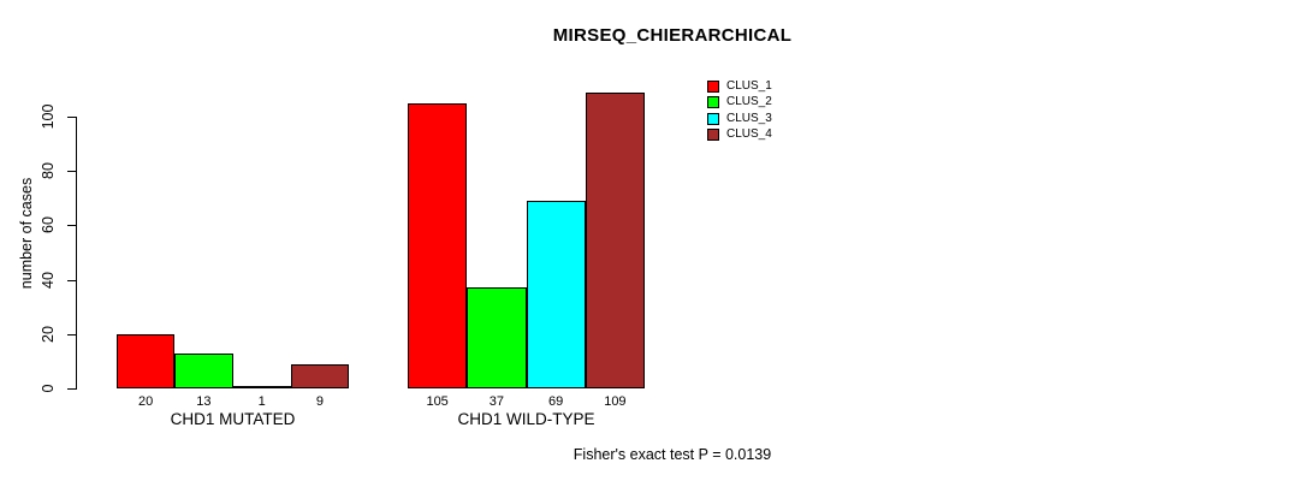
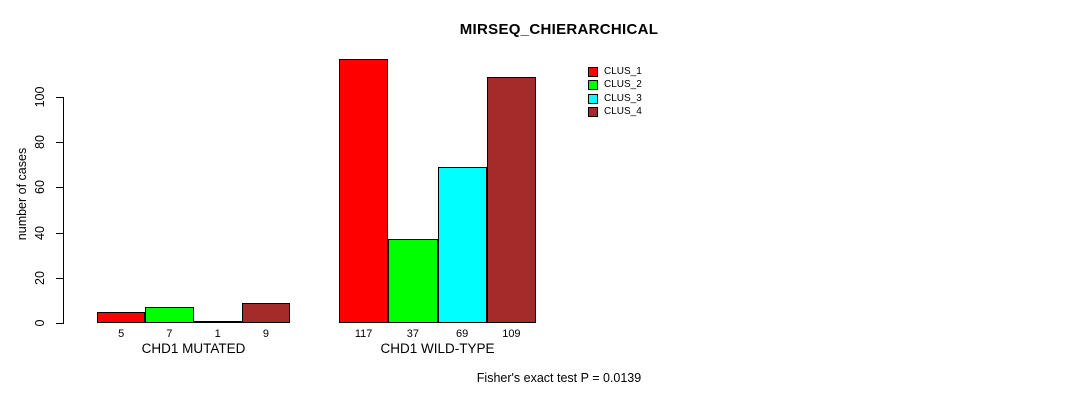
CLUS_1/CHD1 MUTATED: 20 -> 5
CLUS_2/CHD1 MUTATED: 13 -> 7
CLUS_1/CHD1 WILD-TYPE: 105 -> 117
